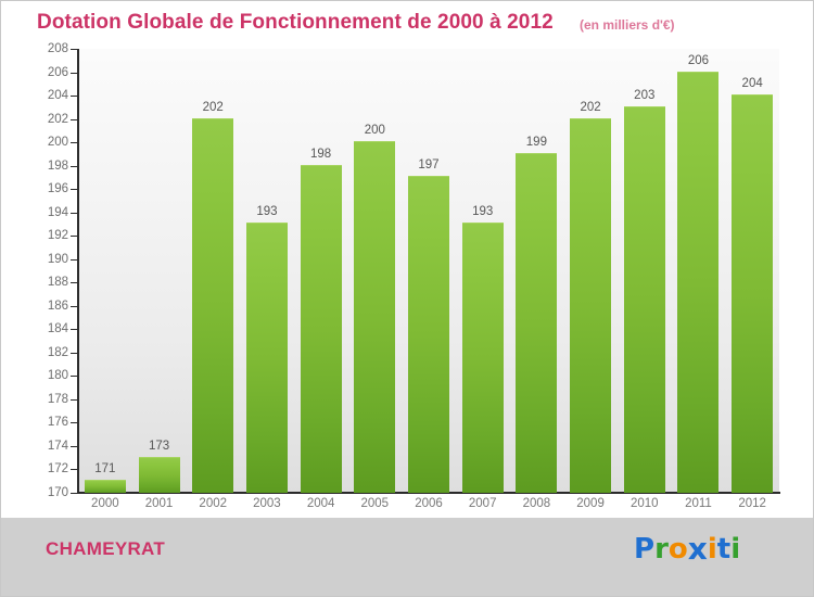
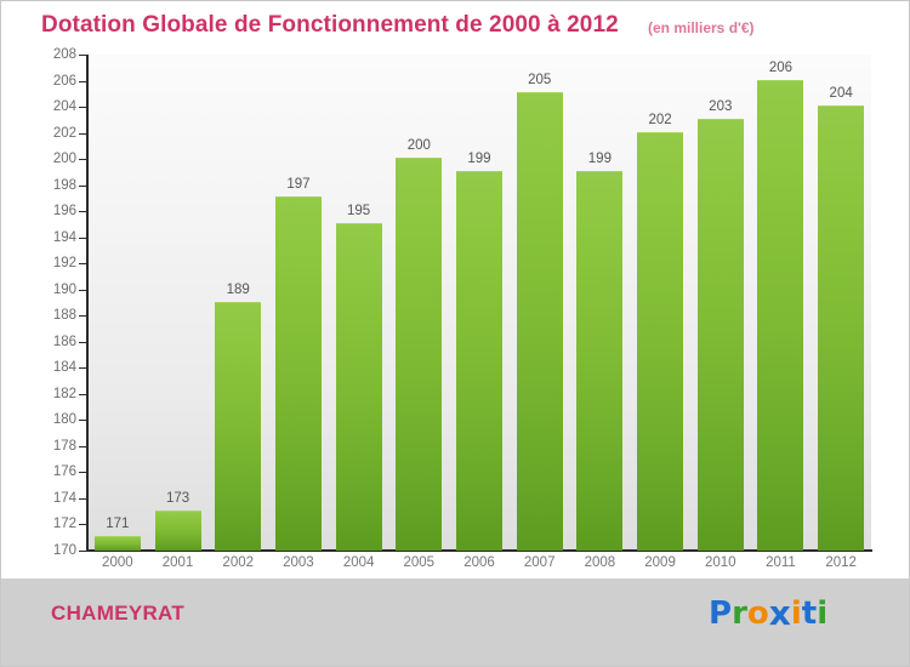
2002: 202 -> 189
2003: 193 -> 197
2004: 198 -> 195
2006: 197 -> 199
2007: 193 -> 205
